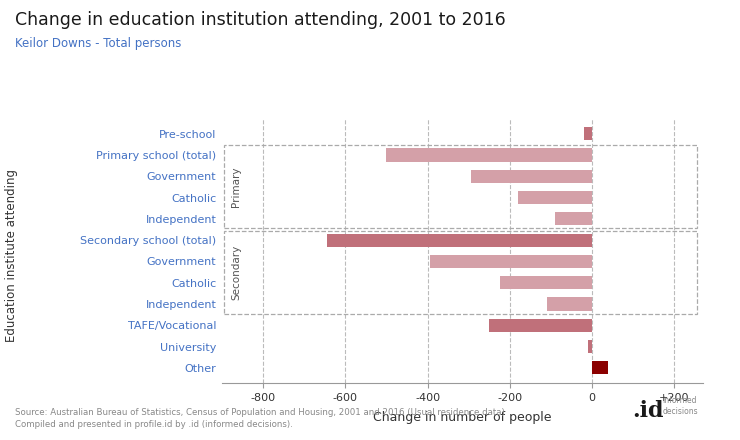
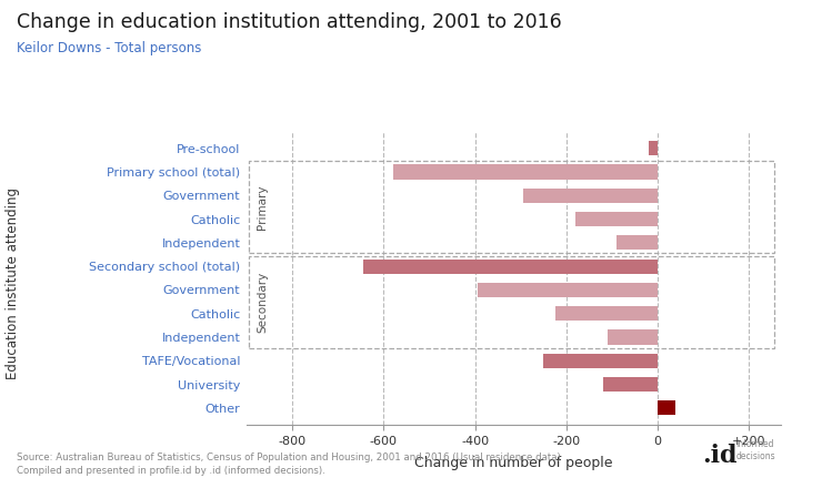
Primary school (total): -500 -> -580
University: -10 -> -120
